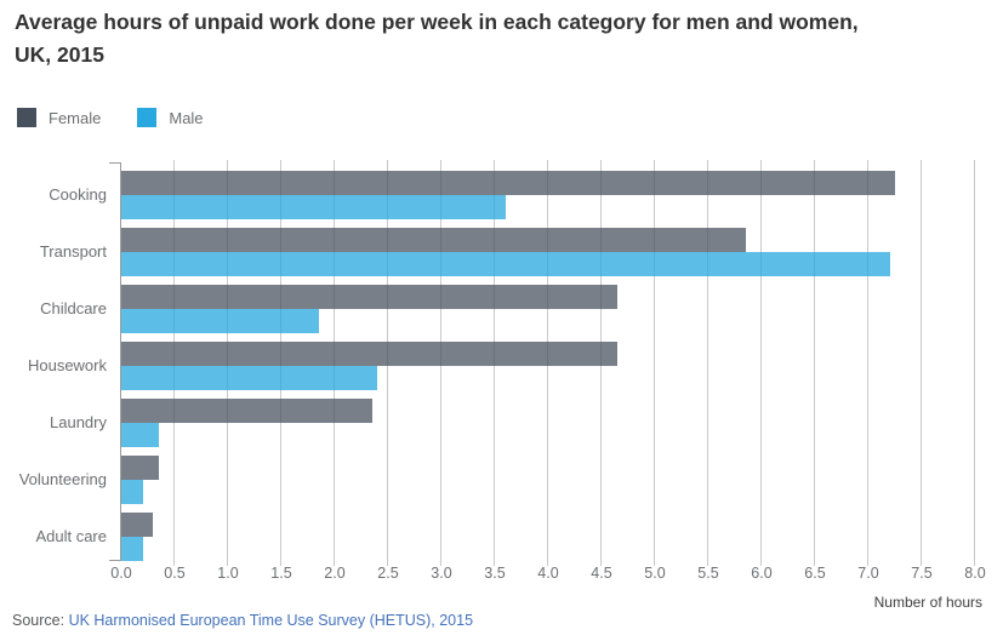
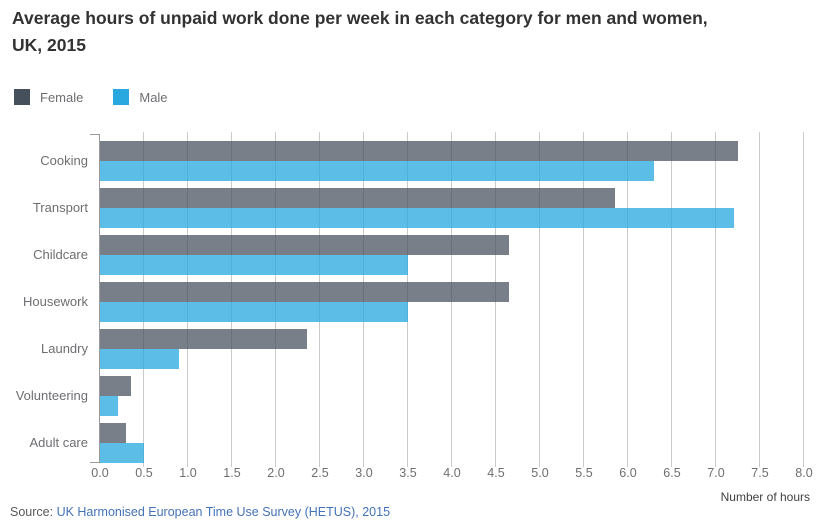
Male/Cooking: 3.6 -> 6.3
Male/Childcare: 1.9 -> 3.5
Male/Housework: 2.4 -> 3.5
Male/Laundry: 0.3 -> 0.9
Male/Adult care: 0.2 -> 0.5
